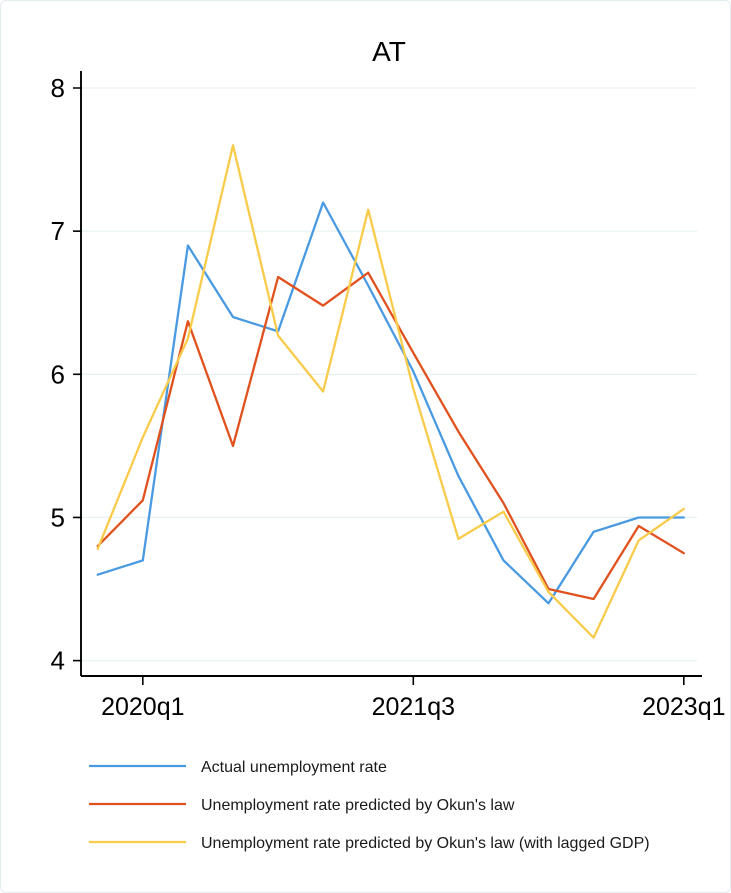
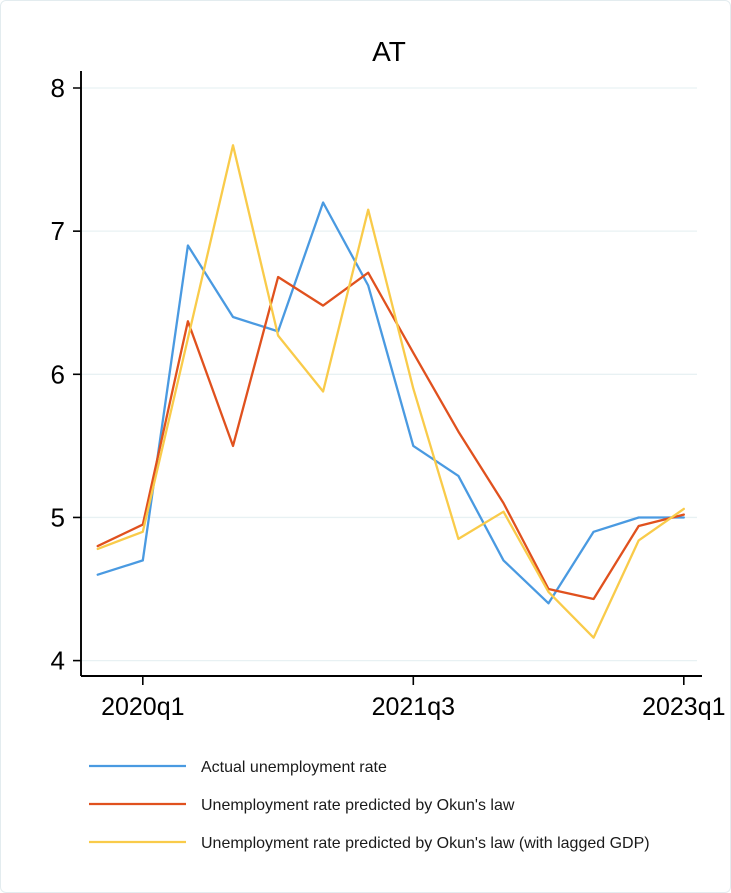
Unemployment rate predicted by Okun's law/2020q1: 5.12 -> 4.95
Unemployment rate predicted by Okun's law (with lagged GDP)/2020q1: 5.56 -> 4.90
Actual unemployment rate/2021q3: 6.02 -> 5.50
Unemployment rate predicted by Okun's law/2023q1: 4.75 -> 5.02
